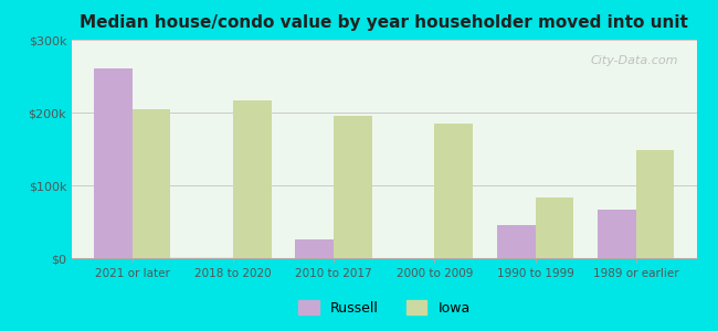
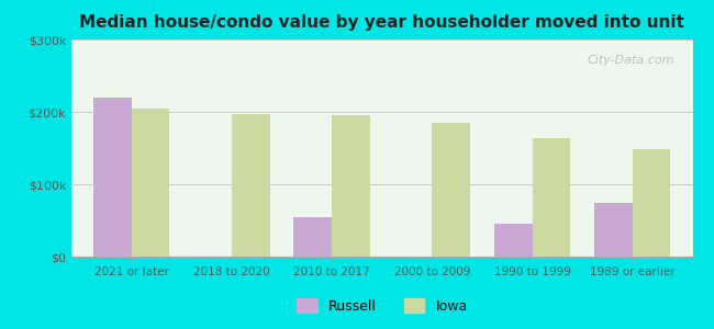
Russell/2021 or later: $260k -> $220k
Iowa/2018 to 2020: $216k -> $197k
Russell/2010 to 2017: $26k -> $55k
Iowa/1990 to 1999: $84k -> $163k
Russell/1989 or earlier: $66k -> $75k
